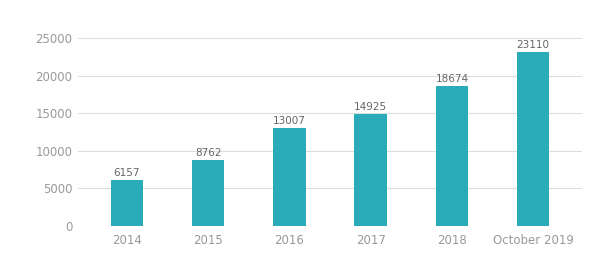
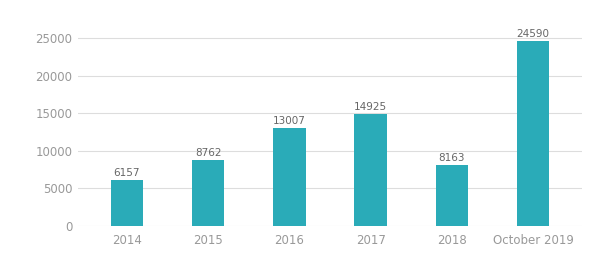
2018: 18674 -> 8163
October 2019: 23110 -> 24590
